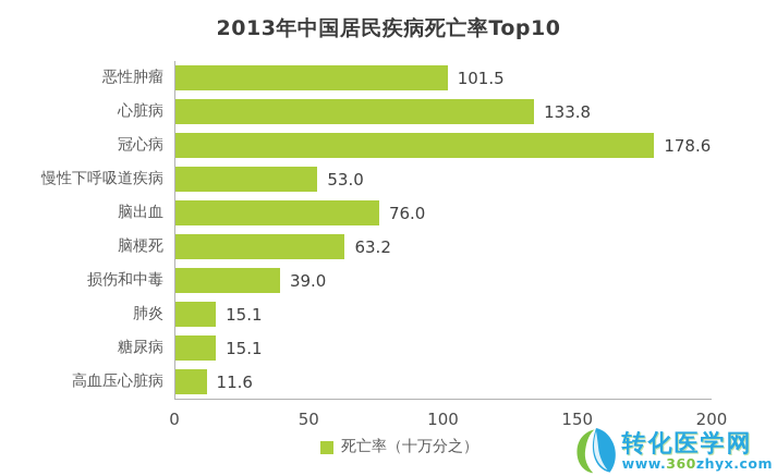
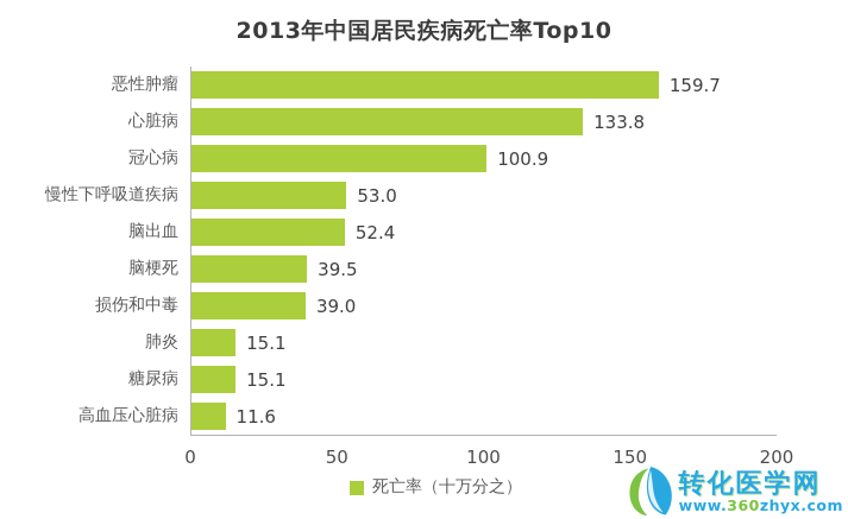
恶性肿瘤: 101.5 -> 159.7
冠心病: 178.6 -> 100.9
脑出血: 76.0 -> 52.4
脑梗死: 63.2 -> 39.5
